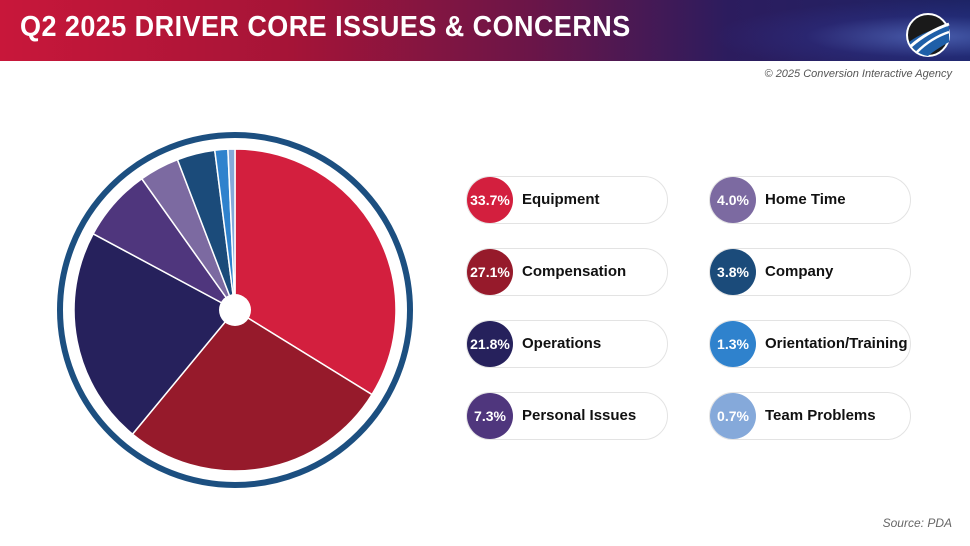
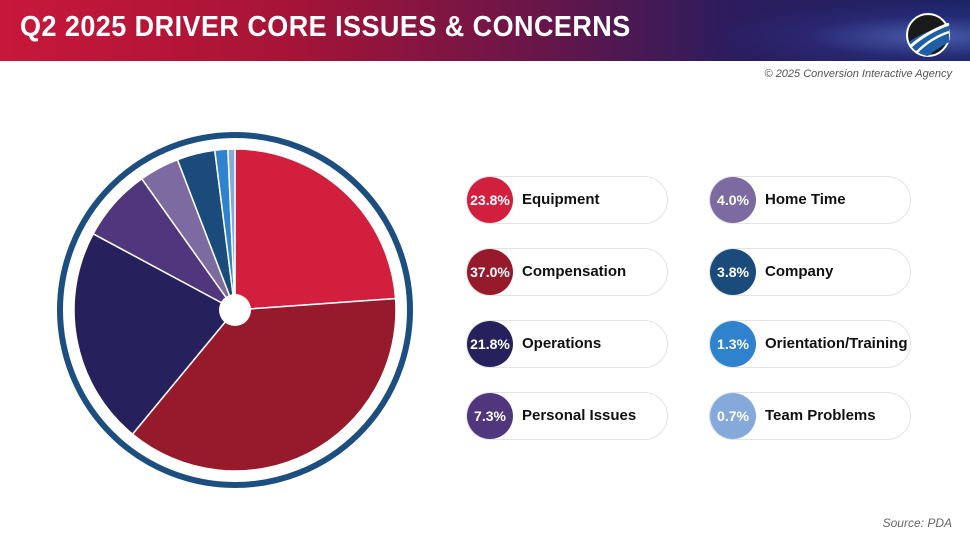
Equipment: 33.7% -> 23.8%
Compensation: 27.1% -> 37.0%
